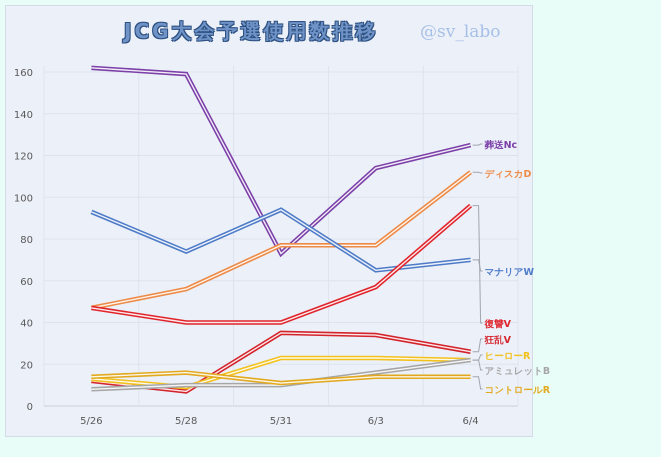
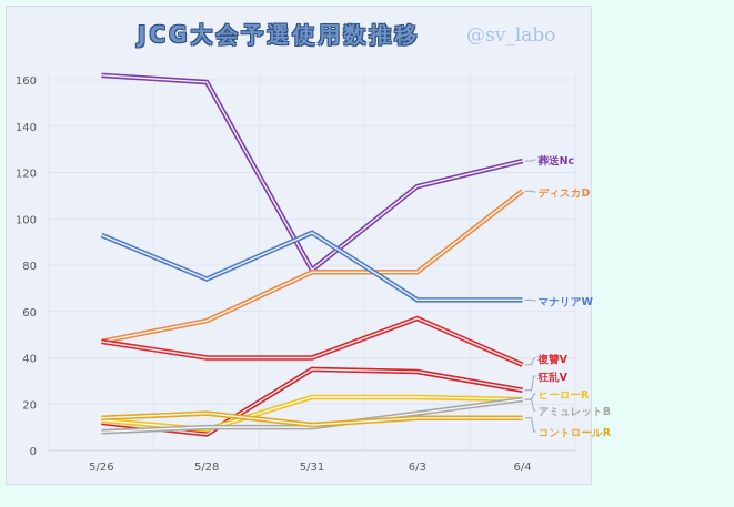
葬送Nc/5/31: 73 -> 78
マナリアW/6/4: 70 -> 65
復讐V/6/4: 96 -> 37
